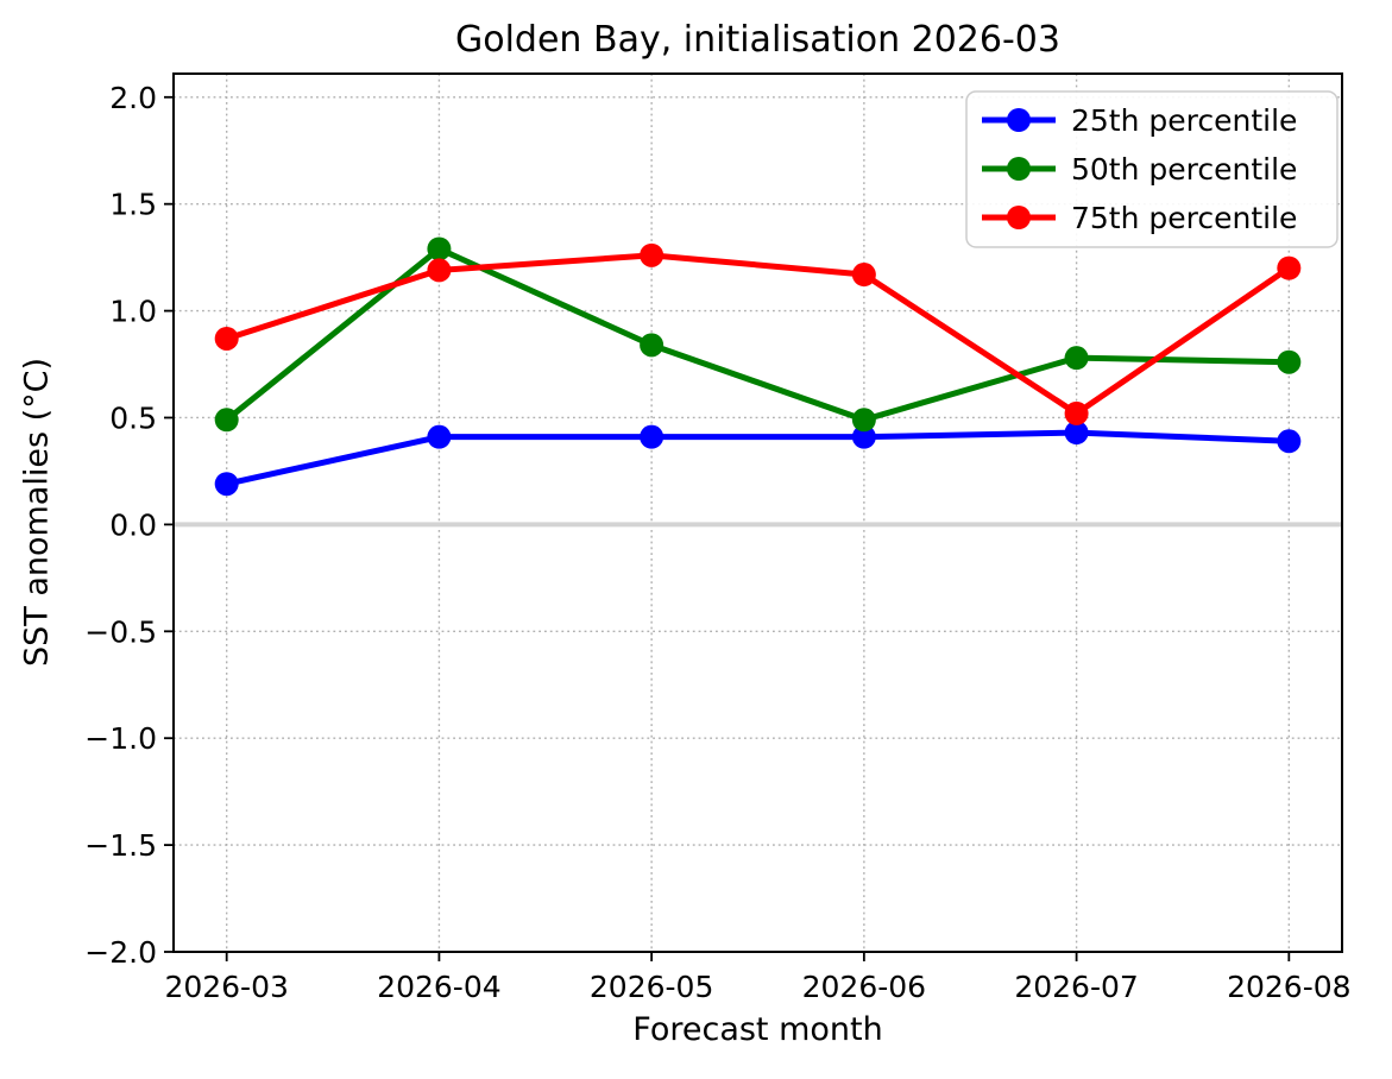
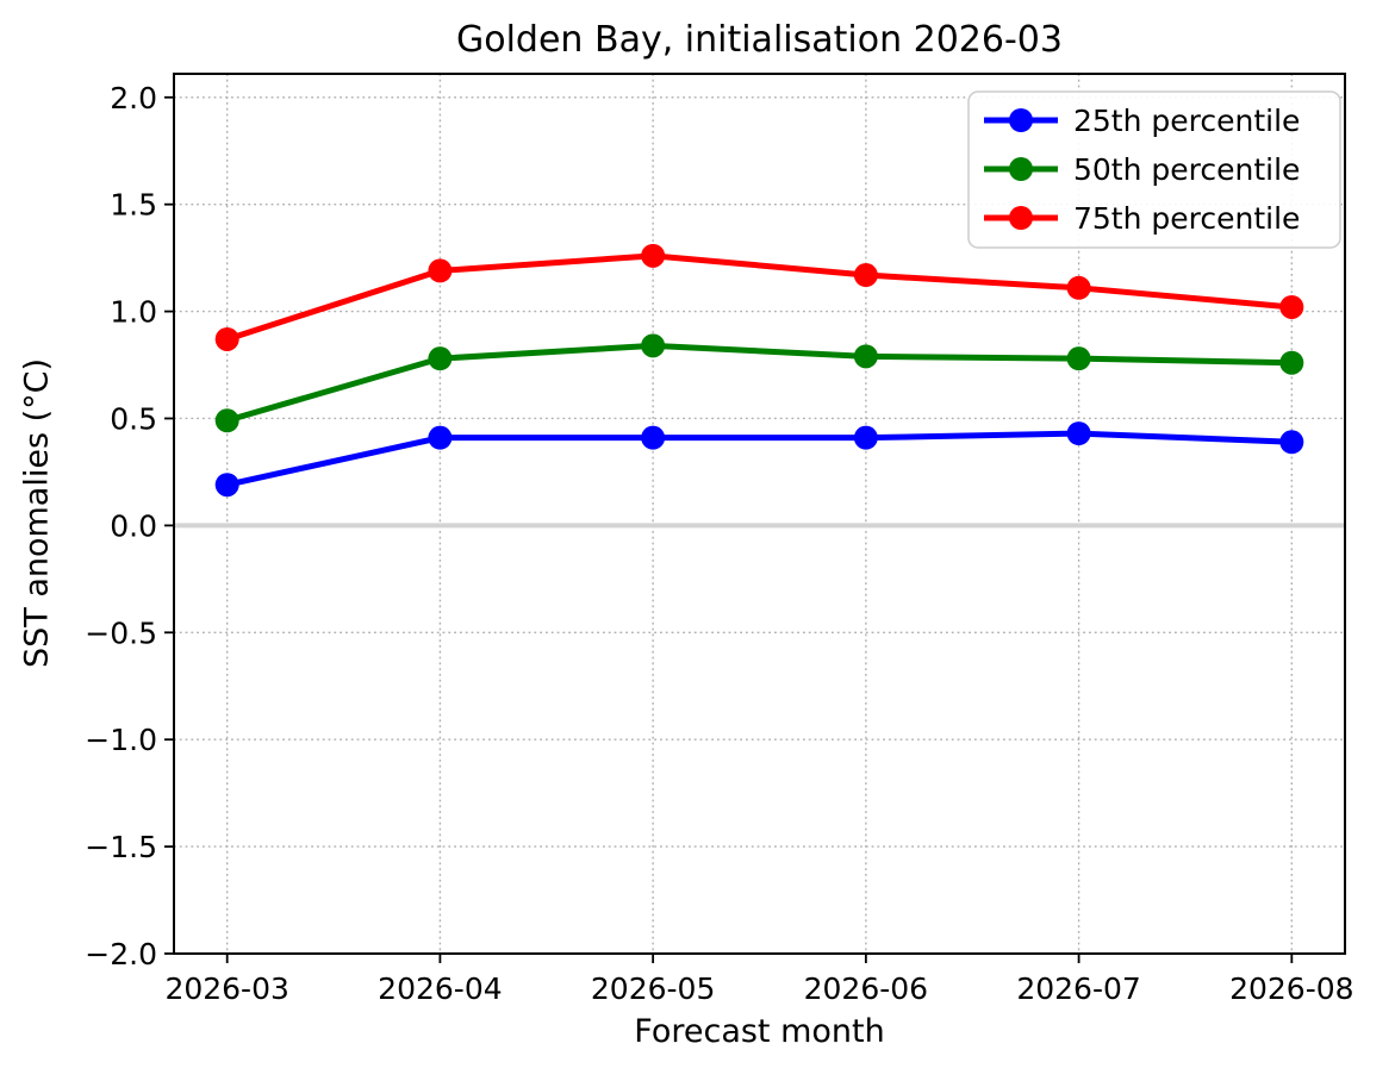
50th percentile/2026-04: 1.29 -> 0.78
50th percentile/2026-06: 0.49 -> 0.79
75th percentile/2026-07: 0.52 -> 1.11
75th percentile/2026-08: 1.20 -> 1.02
